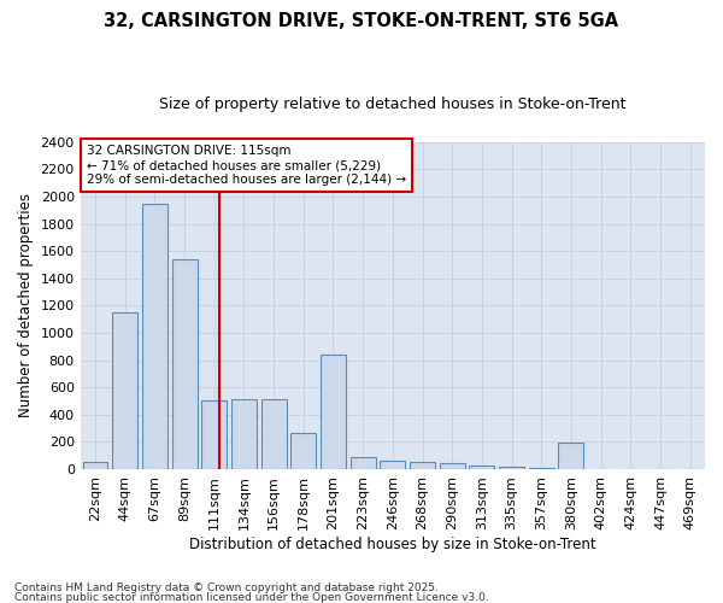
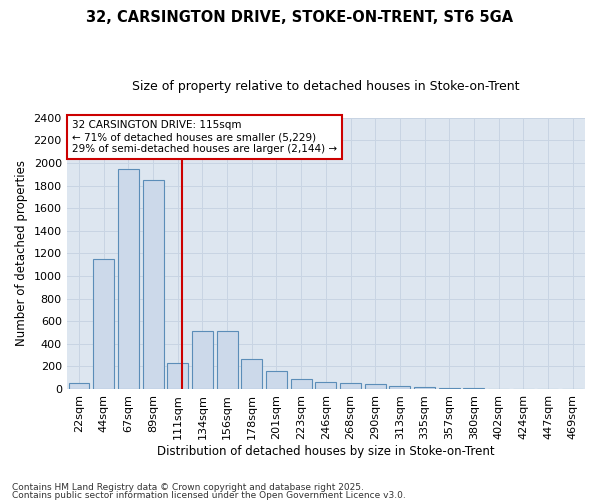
89sqm: 1540 -> 1850
111sqm: 500 -> 230
201sqm: 840 -> 160
380sqm: 190 -> 10
